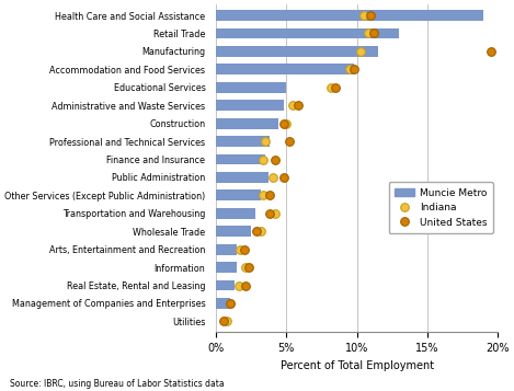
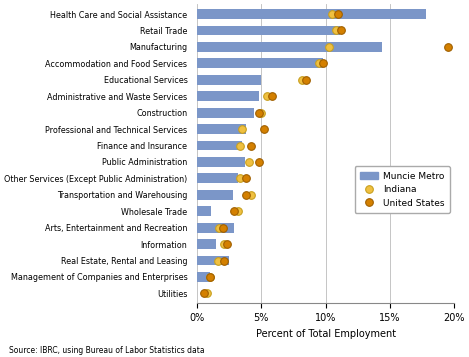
Health Care and Social Assistance: 19.0% -> 17.8%
Retail Trade: 13.0% -> 11.1%
Manufacturing: 11.5% -> 14.4%
Wholesale Trade: 2.5% -> 1.1%
Arts, Entertainment and Recreation: 1.5% -> 2.9%
Real Estate, Rental and Leasing: 1.3% -> 2.5%
